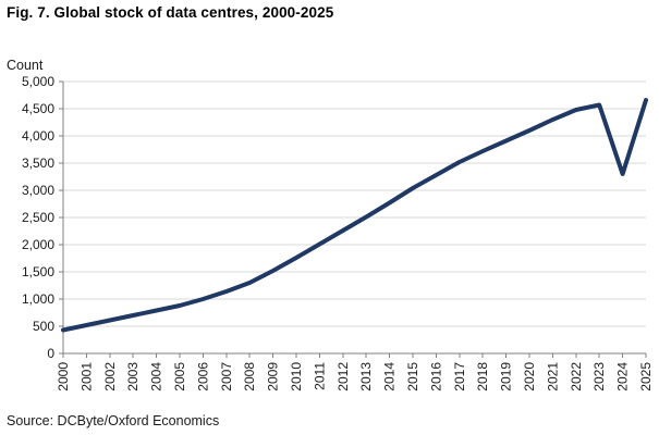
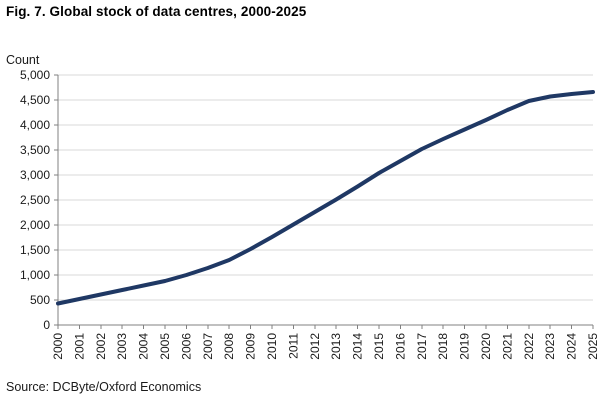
2024: 3300 -> 4600
